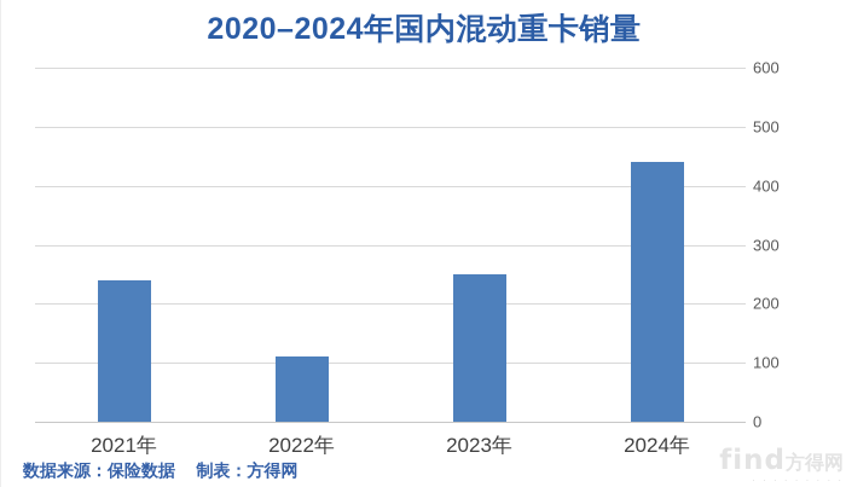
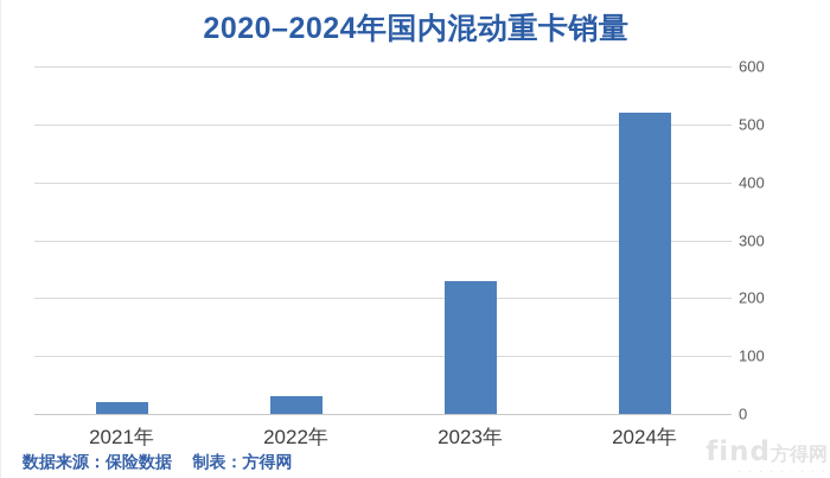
2021年: 240 -> 20
2022年: 110 -> 30
2023年: 250 -> 230
2024年: 440 -> 520
